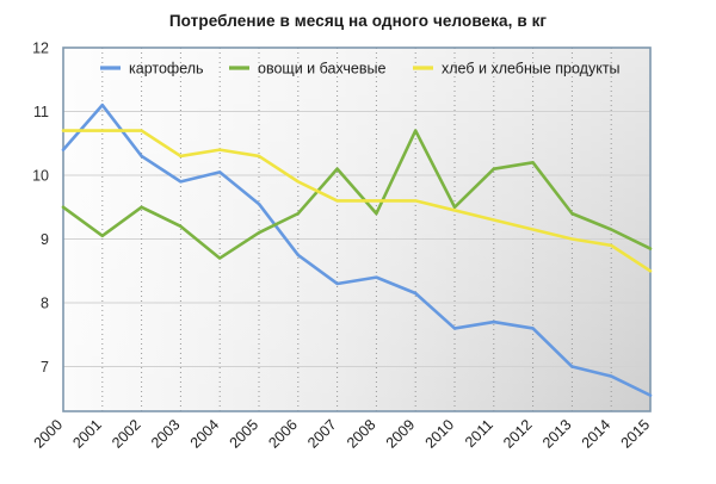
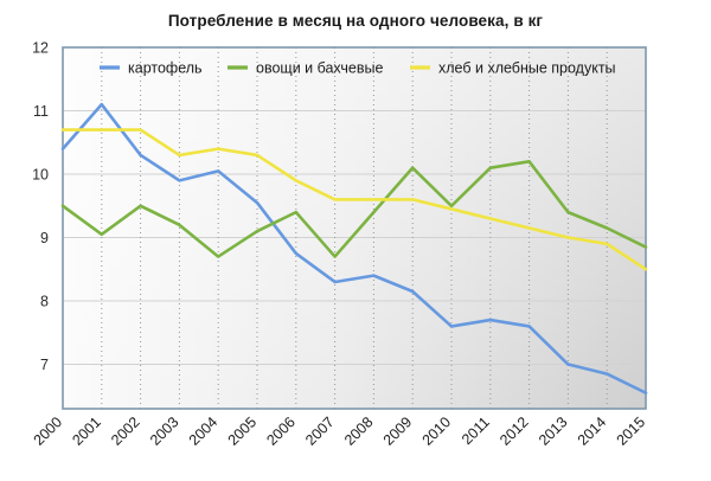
овощи и бахчевые/2007: 10.1 -> 8.7
овощи и бахчевые/2009: 10.7 -> 10.1
